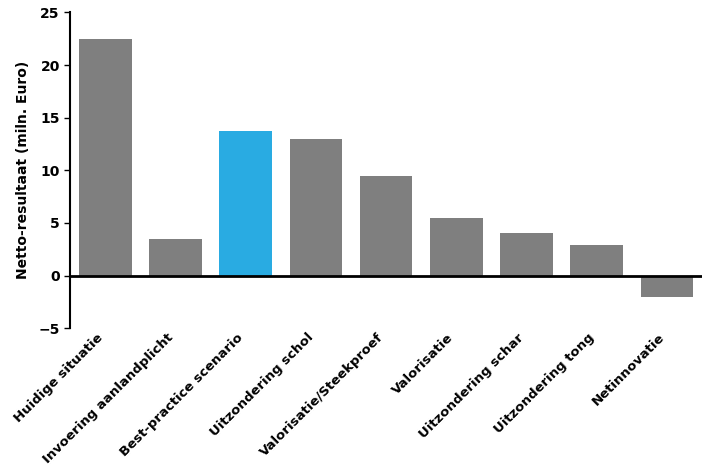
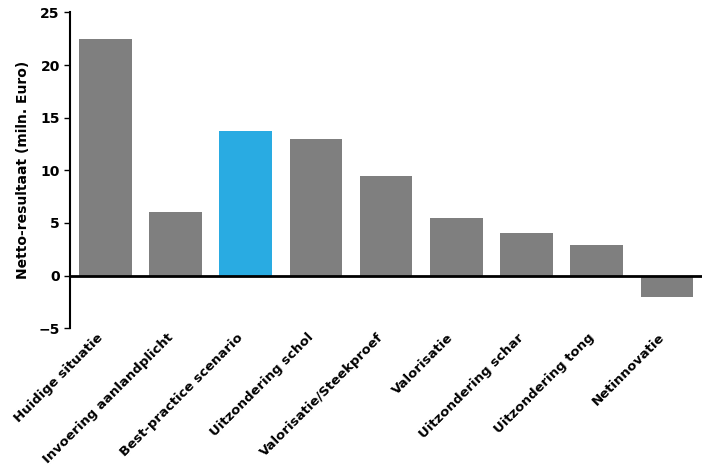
Invoering aanlandplicht: 3.5 -> 6.0
